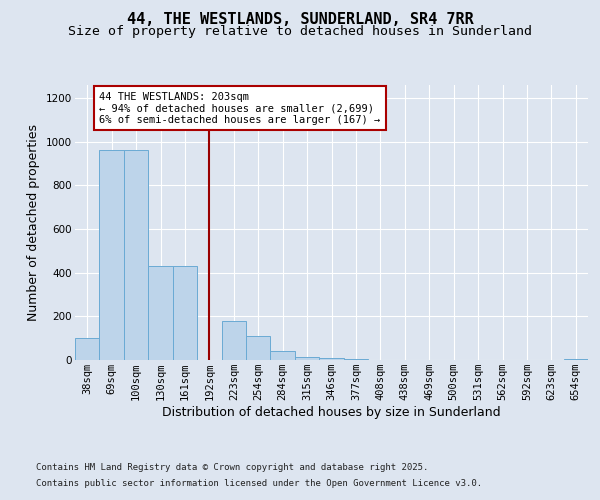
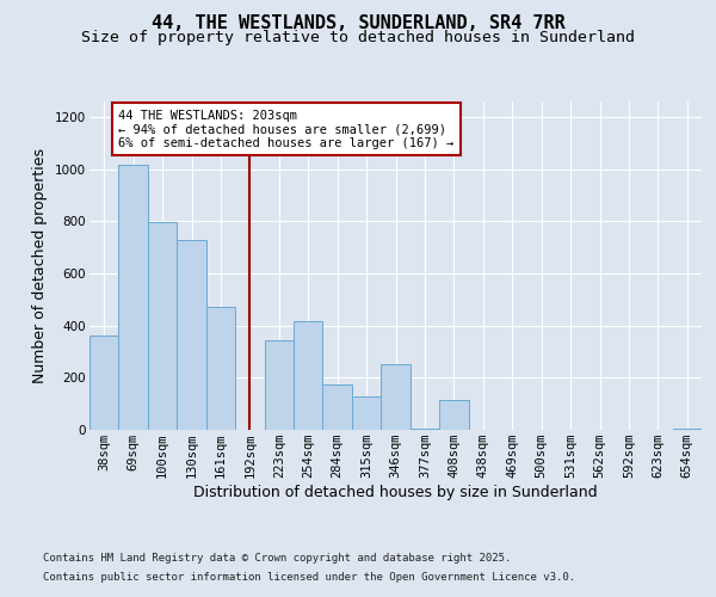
38sqm: 100 -> 360
69sqm: 960 -> 1015
100sqm: 960 -> 795
130sqm: 430 -> 730
161sqm: 430 -> 470
223sqm: 180 -> 345
254sqm: 110 -> 415
284sqm: 40 -> 175
315sqm: 15 -> 130
346sqm: 8 -> 250
408sqm: 2 -> 115
